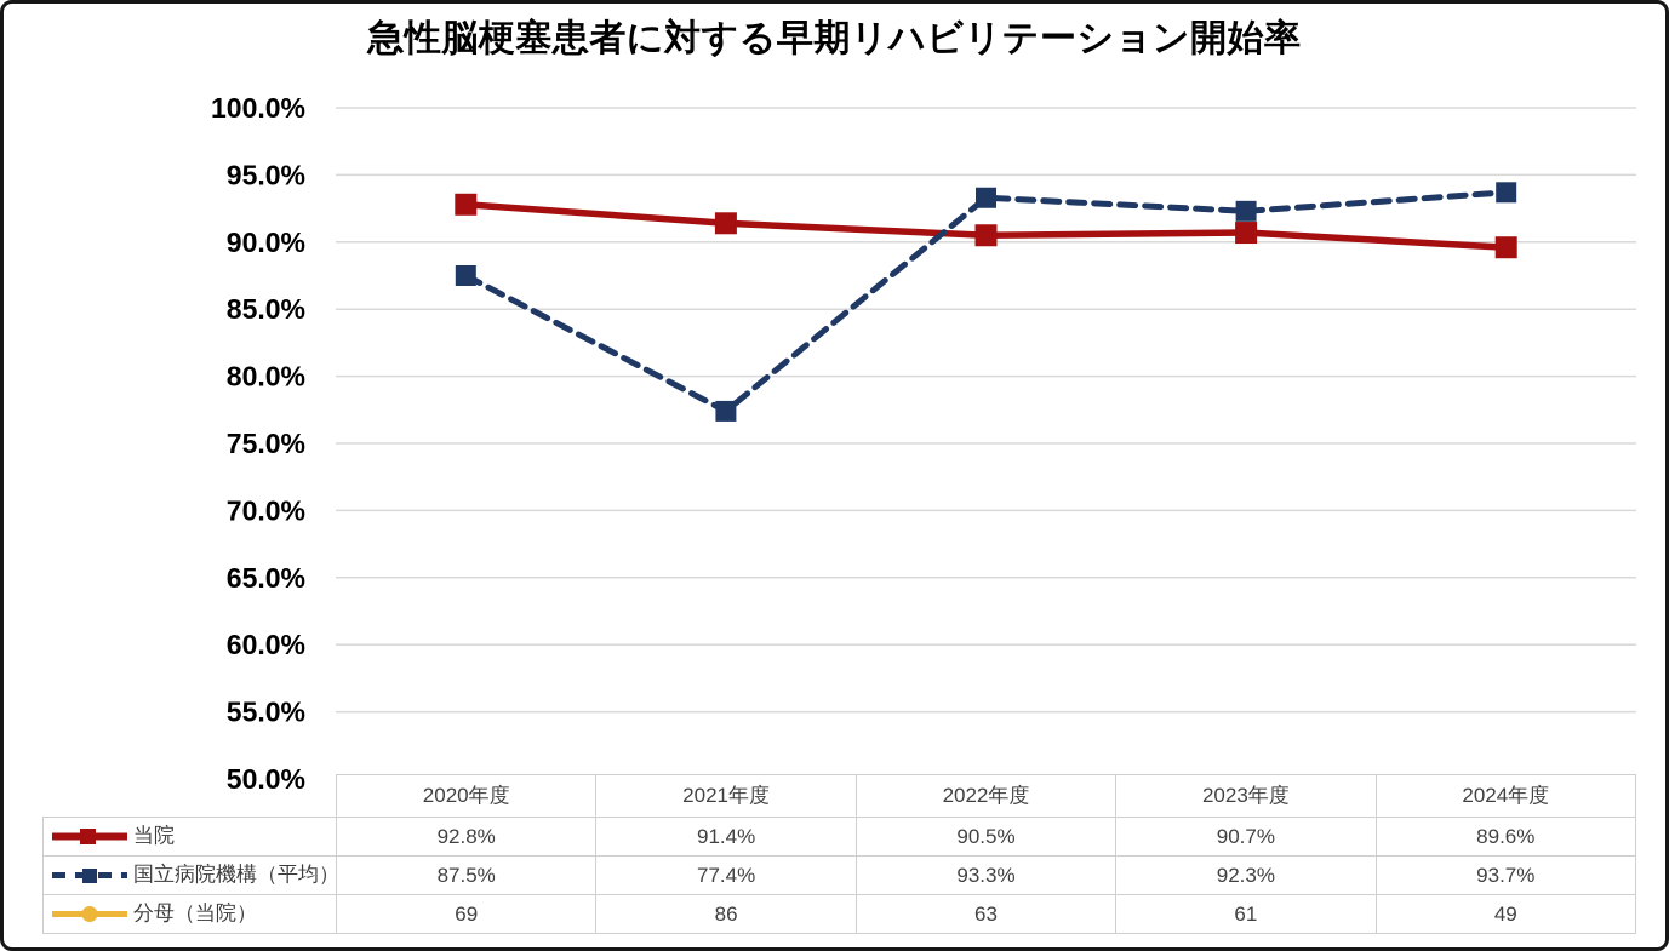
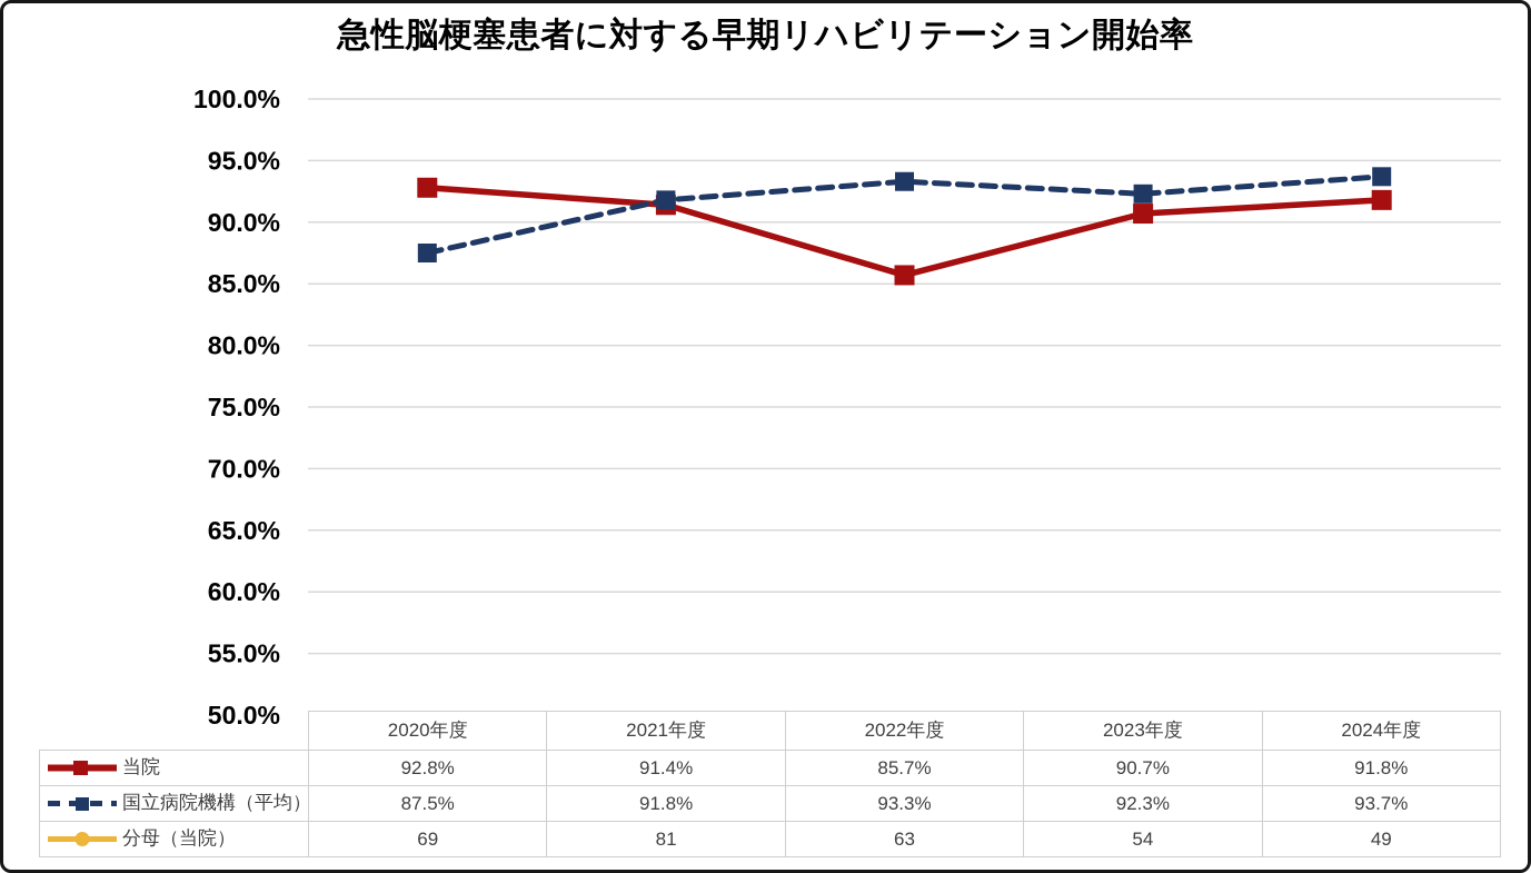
国立病院機構（平均）/2021年度: 77.4% -> 91.8%
分母（当院）/2021年度: 86 -> 81
当院/2022年度: 90.5% -> 85.7%
分母（当院）/2023年度: 61 -> 54
当院/2024年度: 89.6% -> 91.8%
